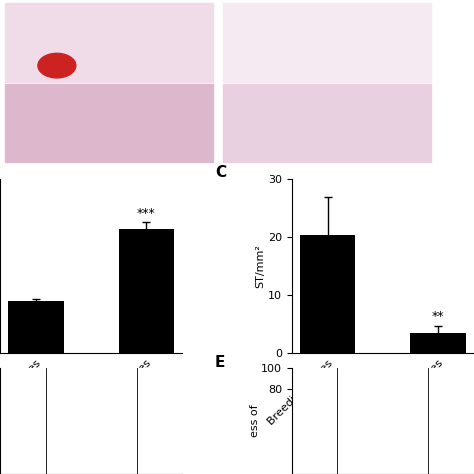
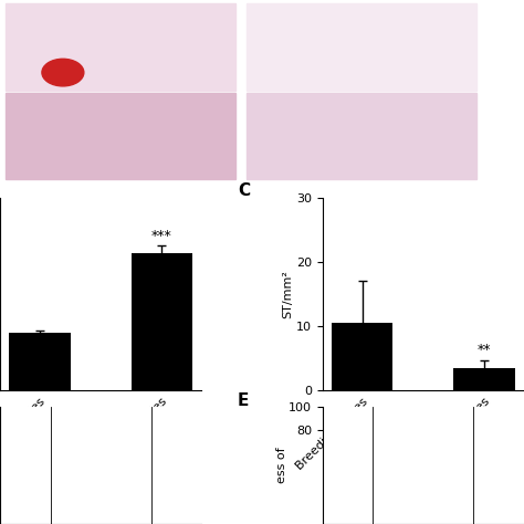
Breeding males: 20.4 -> 10.5
